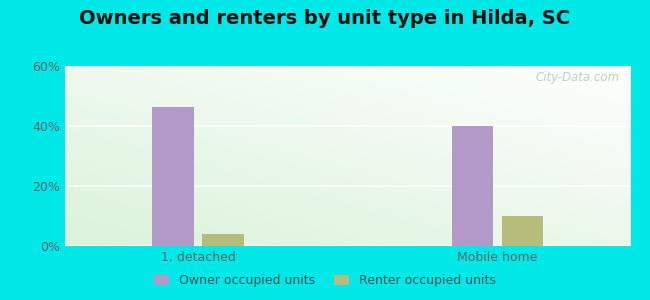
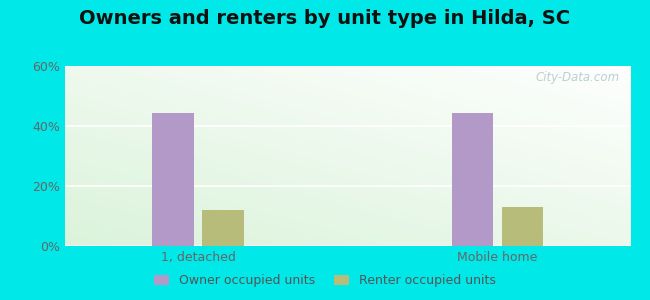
Owner occupied units/1, detached: 46.5% -> 44.5%
Renter occupied units/1, detached: 4% -> 12%
Owner occupied units/Mobile home: 40.0% -> 44.5%
Renter occupied units/Mobile home: 10% -> 13%
